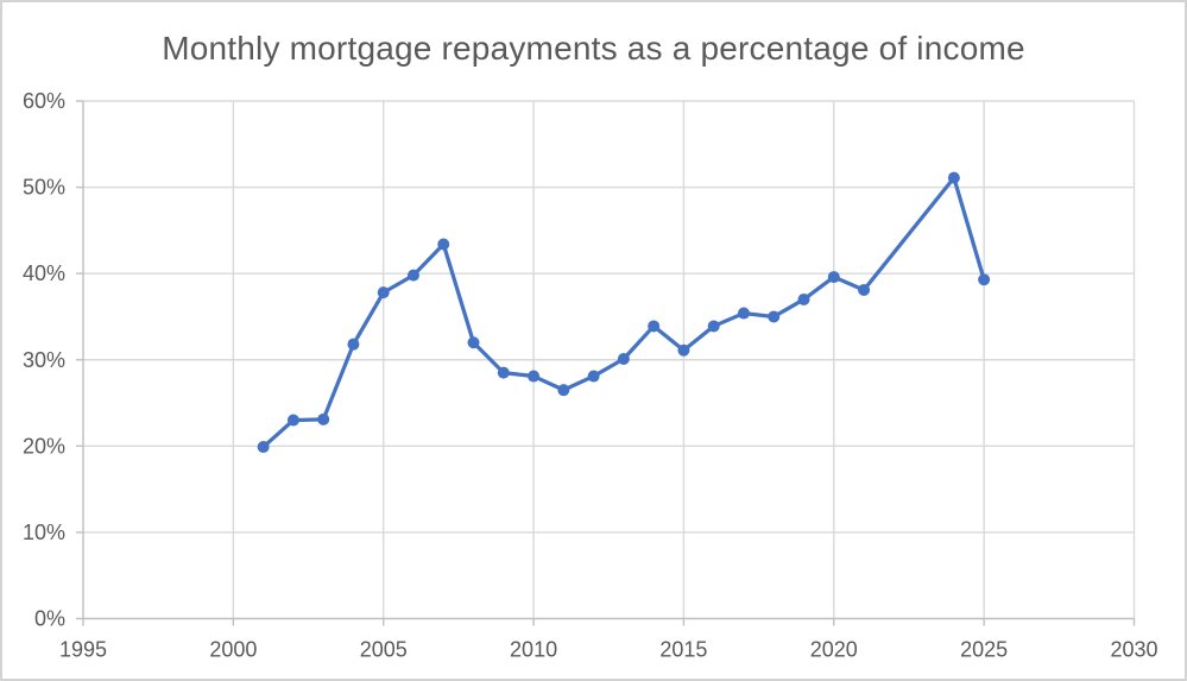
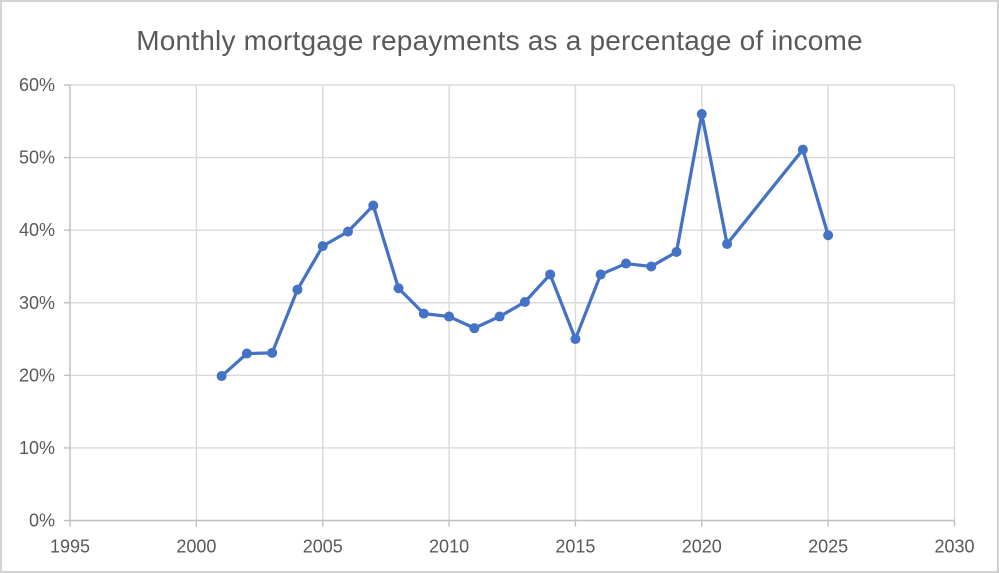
2015: 31% -> 25%
2020: 40% -> 56%
